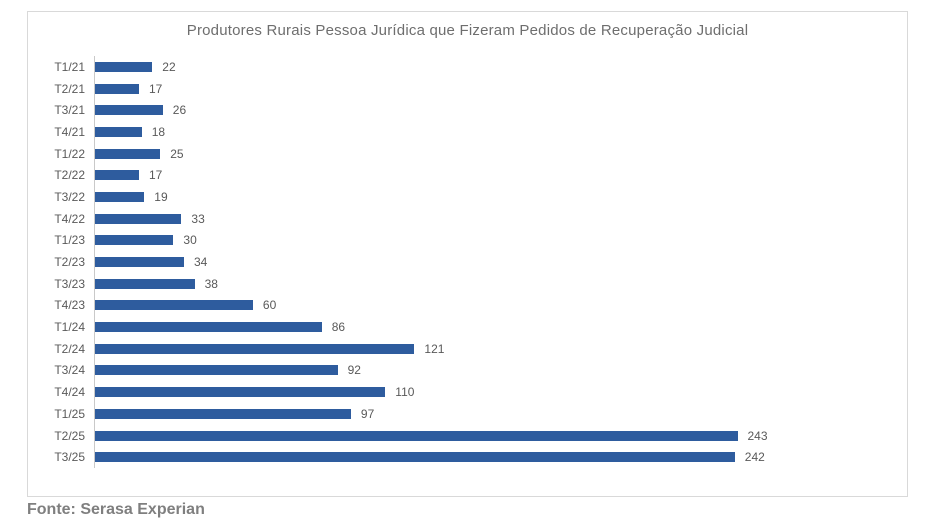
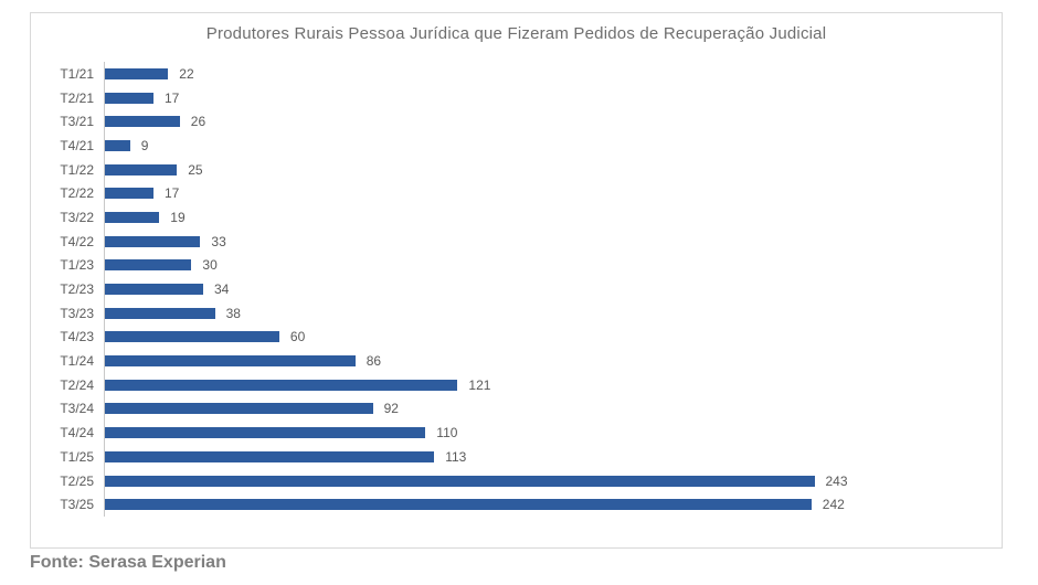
T4/21: 18 -> 9
T1/25: 97 -> 113
